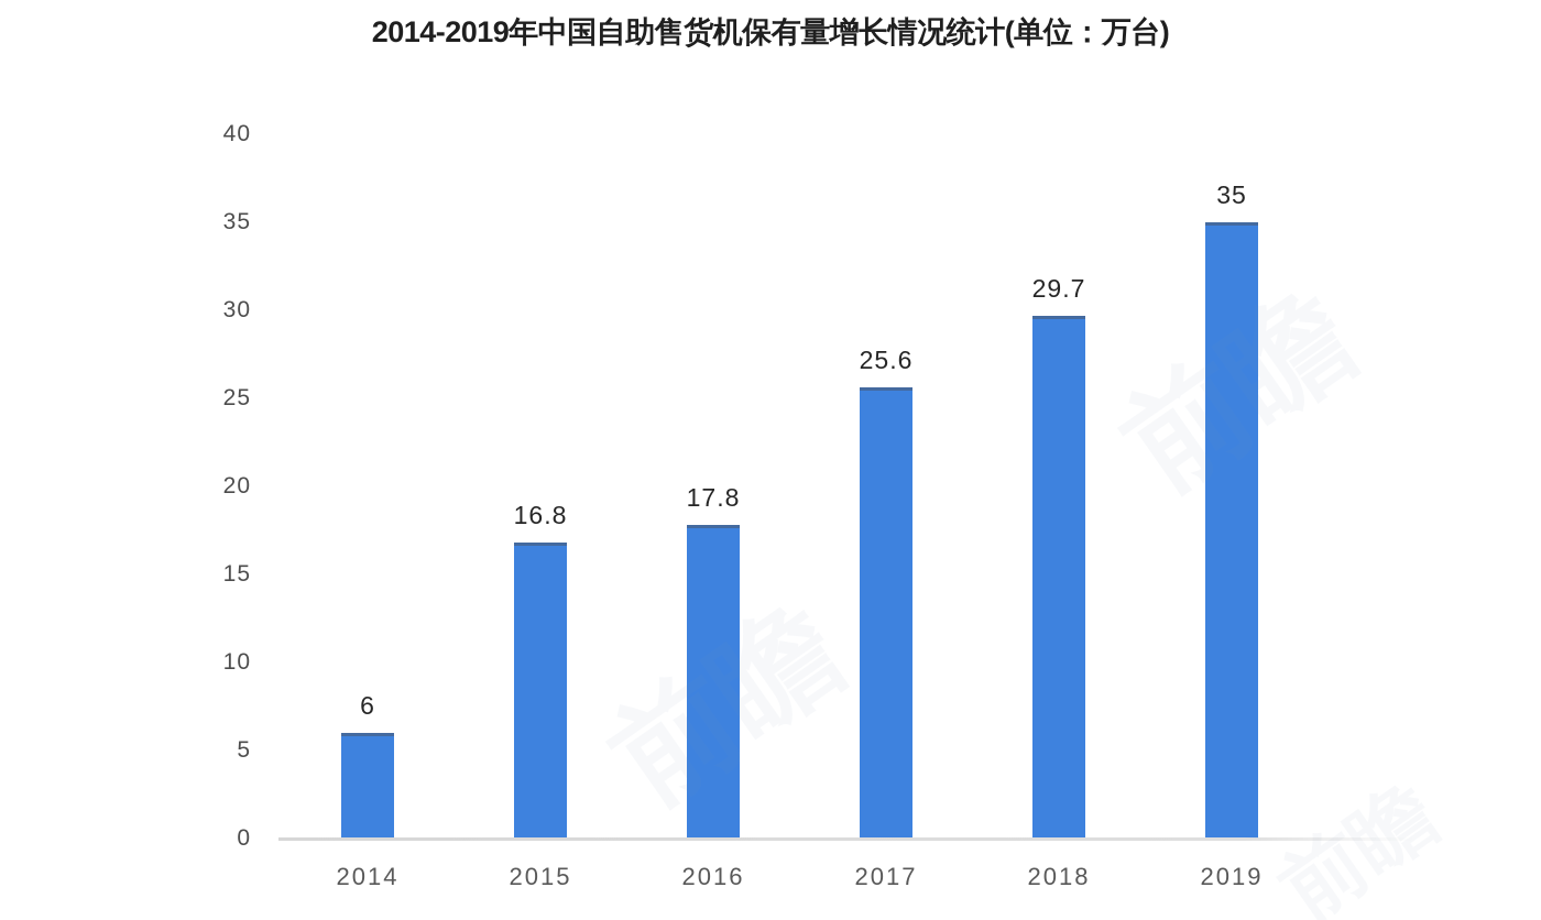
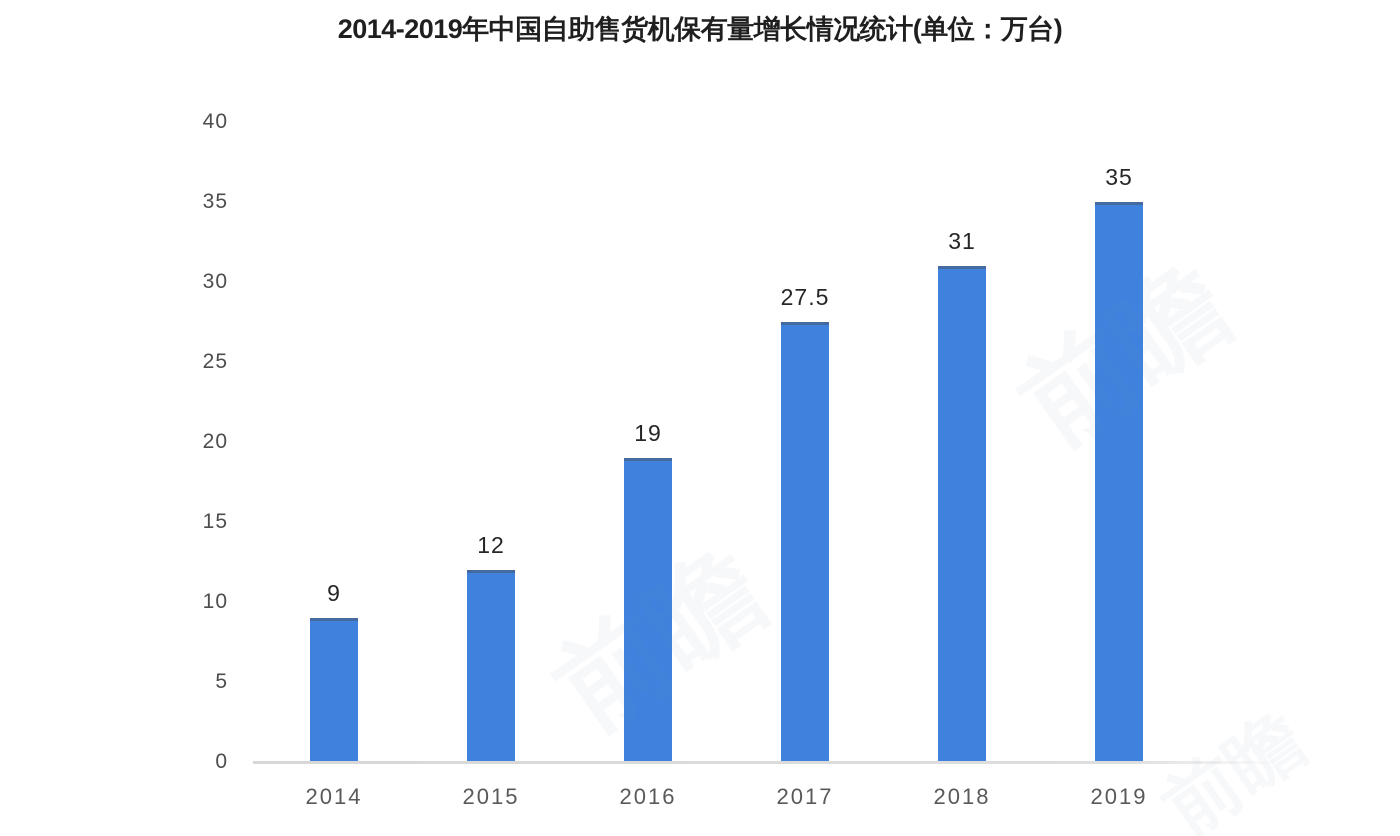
2014: 6 -> 9
2015: 16.8 -> 12
2016: 17.8 -> 19
2017: 25.6 -> 27.5
2018: 29.7 -> 31
